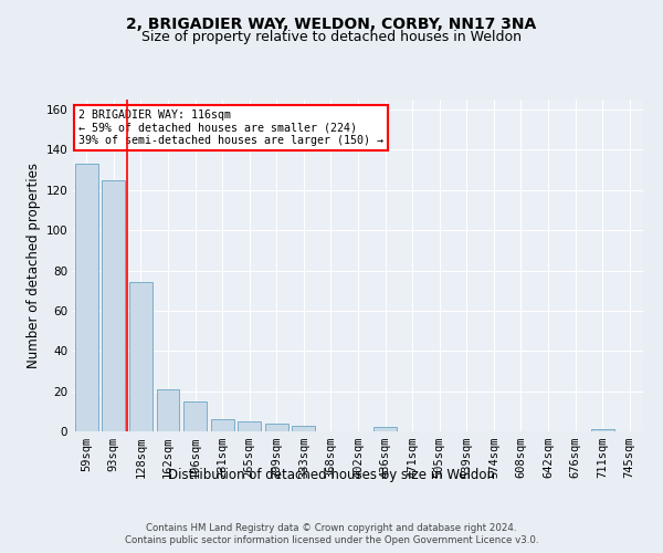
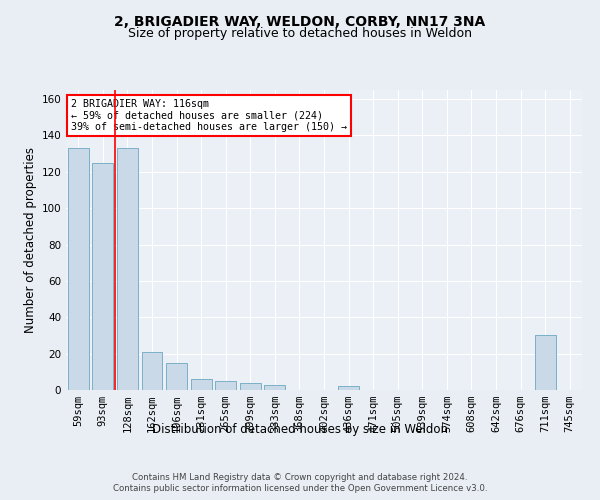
128sqm: 74 -> 133
711sqm: 1 -> 30
